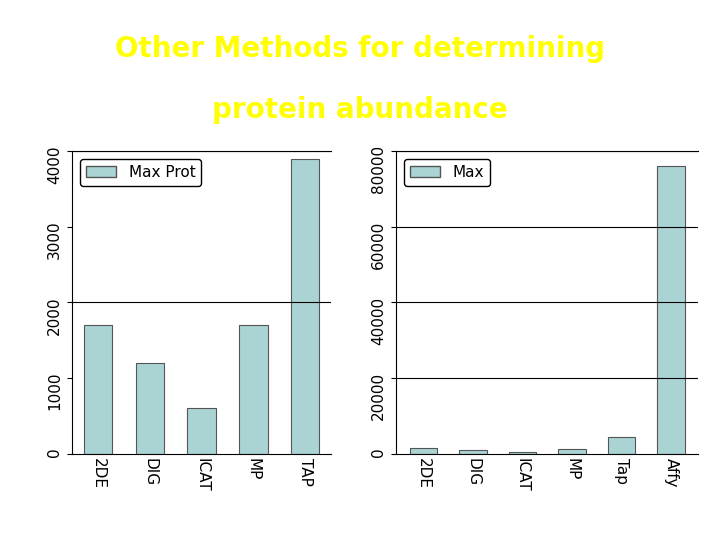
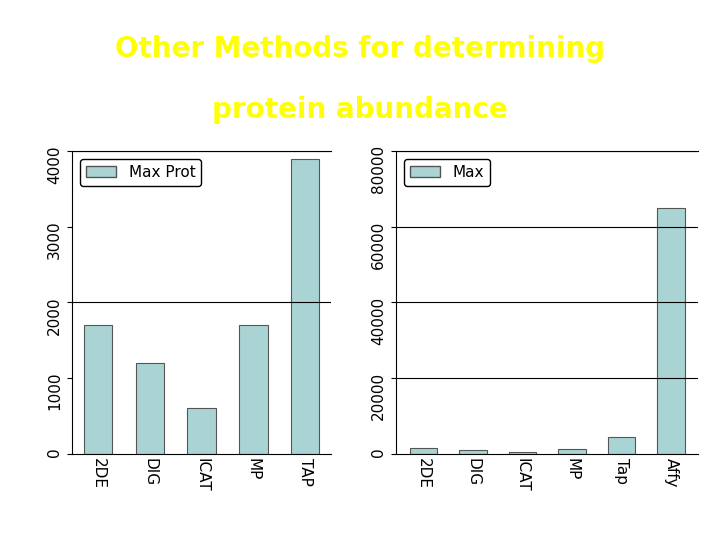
Affy: 76000 -> 65000
